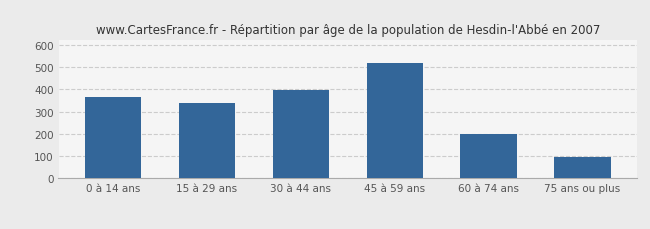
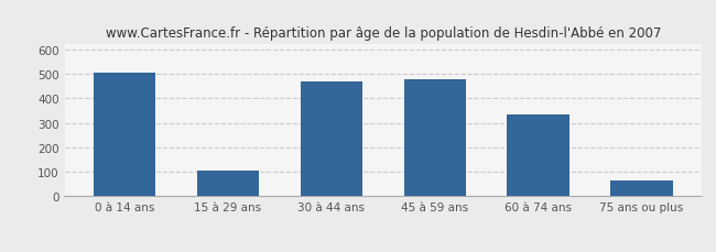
0 à 14 ans: 365 -> 505
15 à 29 ans: 338 -> 105
30 à 44 ans: 397 -> 470
45 à 59 ans: 520 -> 480
60 à 74 ans: 200 -> 335
75 ans ou plus: 96 -> 65
